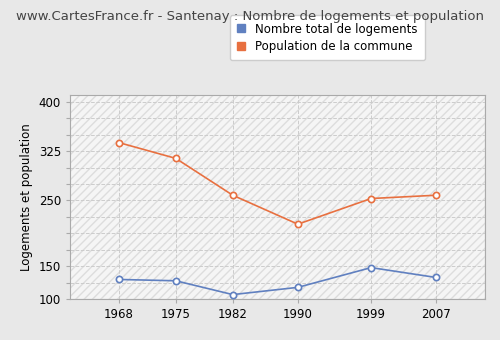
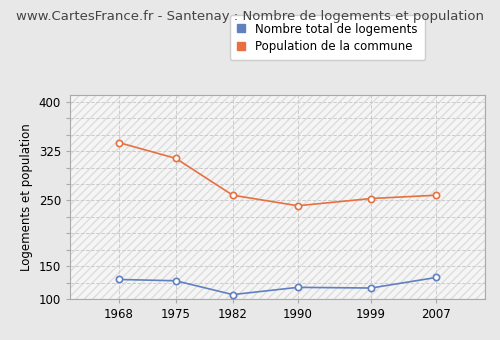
Population de la commune/1990: 214 -> 242
Nombre total de logements/1999: 148 -> 117
